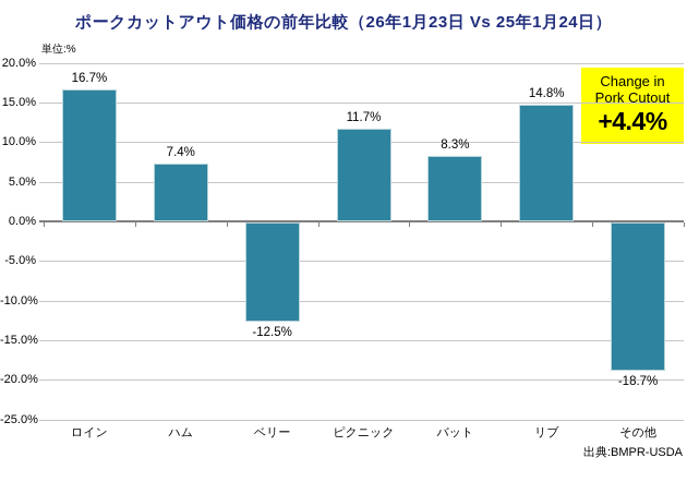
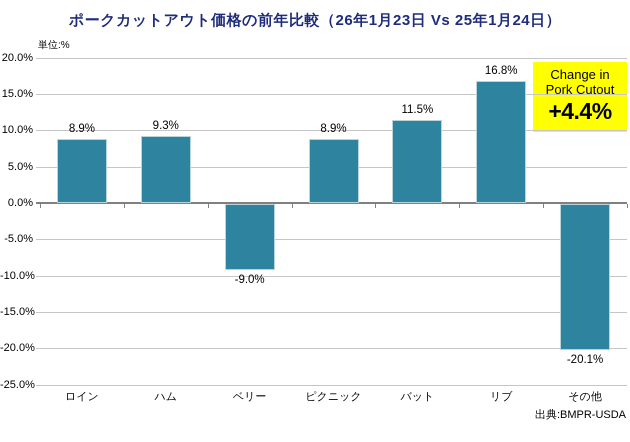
ロイン: 16.7% -> 8.9%
ハム: 7.4% -> 9.3%
ベリー: -12.5% -> -9.0%
ピクニック: 11.7% -> 8.9%
バット: 8.3% -> 11.5%
リブ: 14.8% -> 16.8%
その他: -18.7% -> -20.1%
